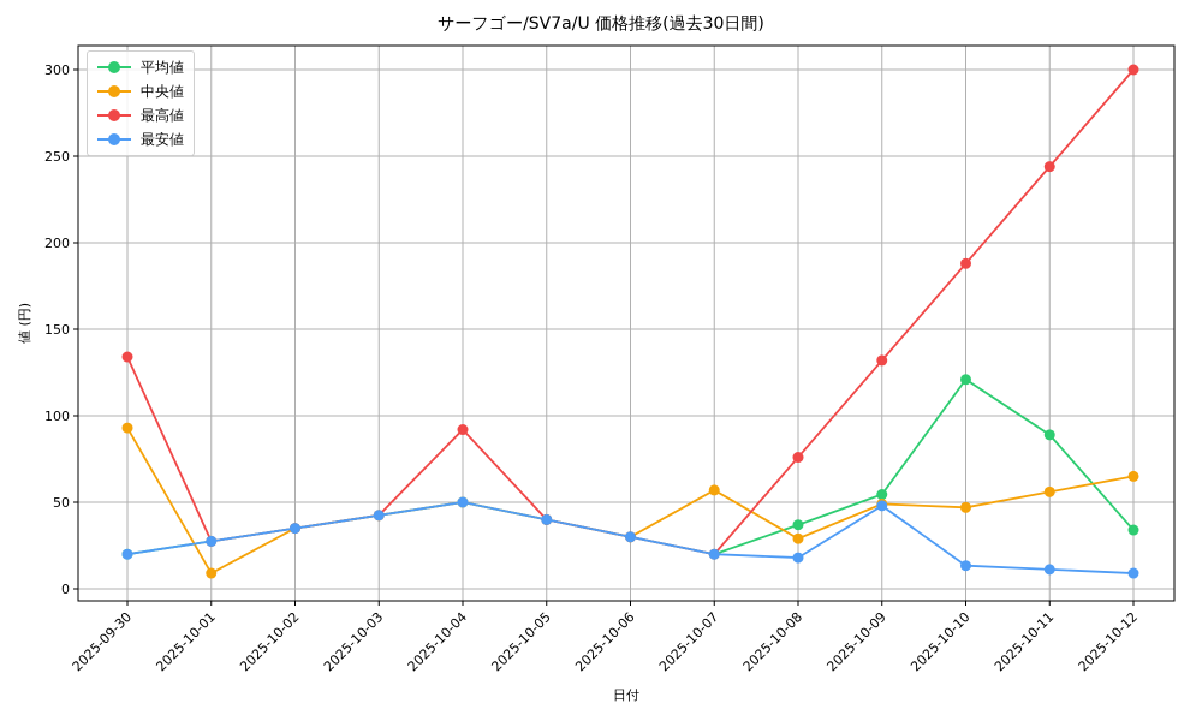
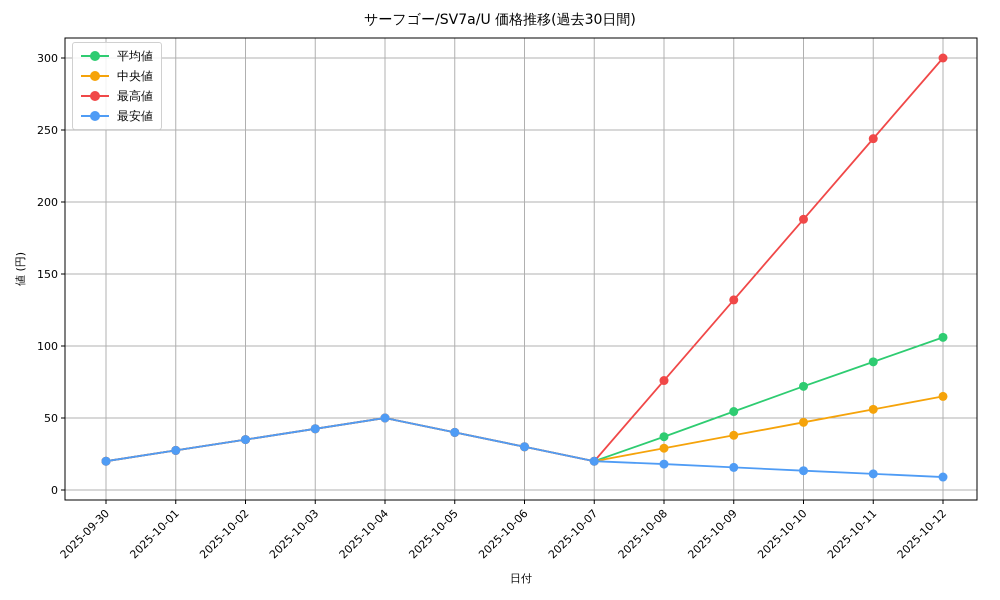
中央値/2025-09-30: 93 -> 20
最高値/2025-09-30: 134 -> 20
中央値/2025-10-01: 9 -> 28
最高値/2025-10-04: 92 -> 50
中央値/2025-10-07: 57 -> 20
中央値/2025-10-09: 49 -> 38
最安値/2025-10-09: 48 -> 16
平均値/2025-10-10: 121 -> 72
平均値/2025-10-12: 34 -> 106
